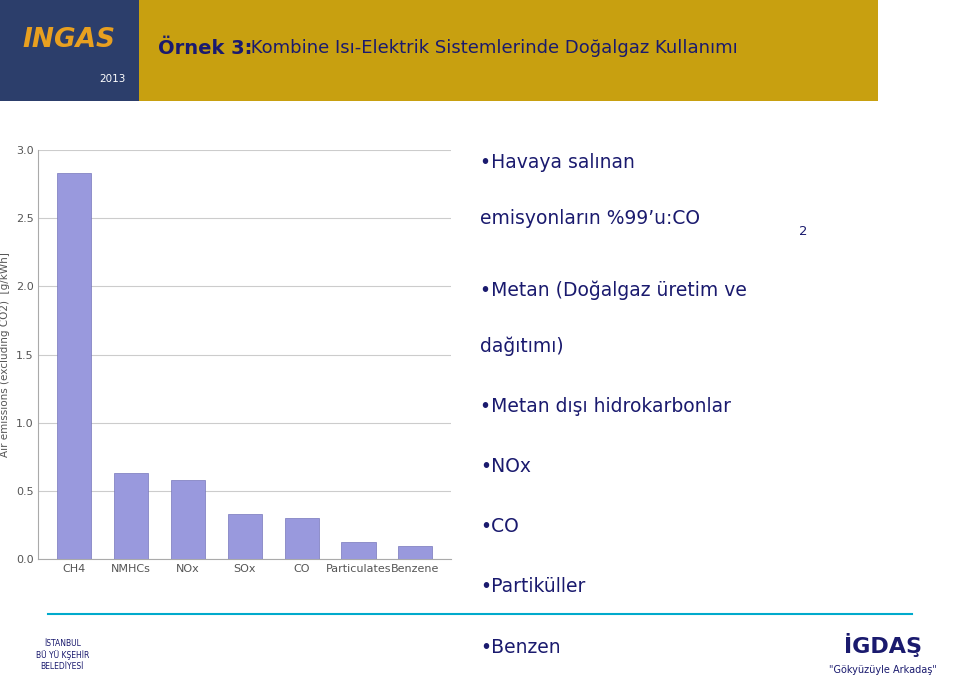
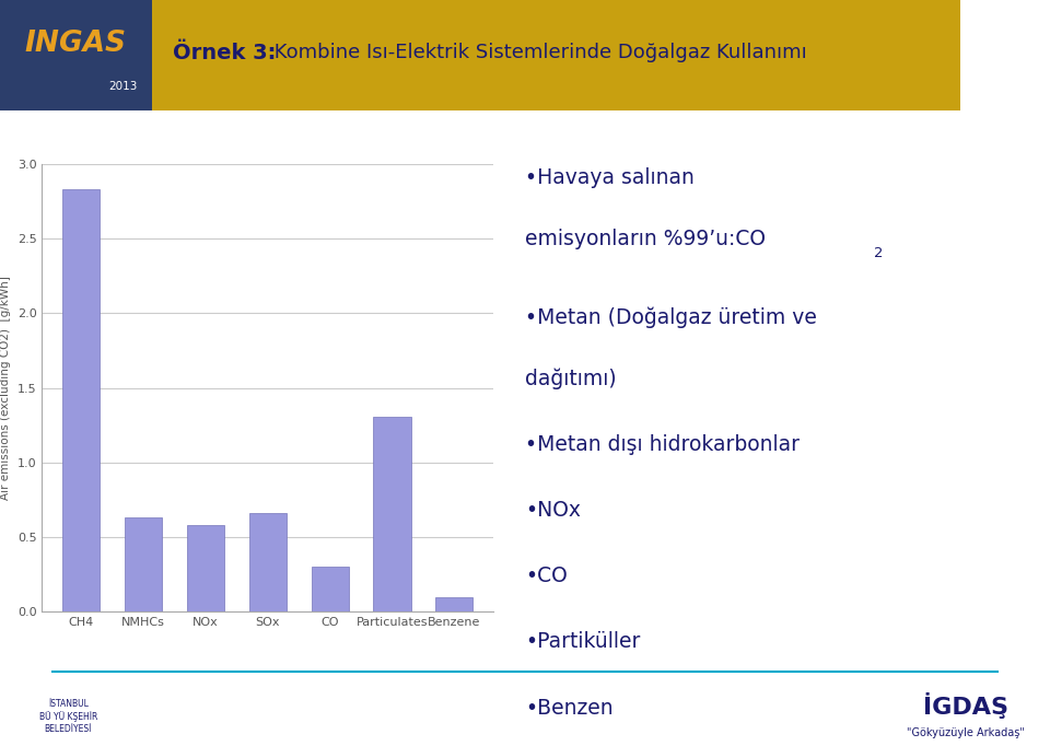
SOx: 0.33 -> 0.66
Particulates: 0.13 -> 1.31
